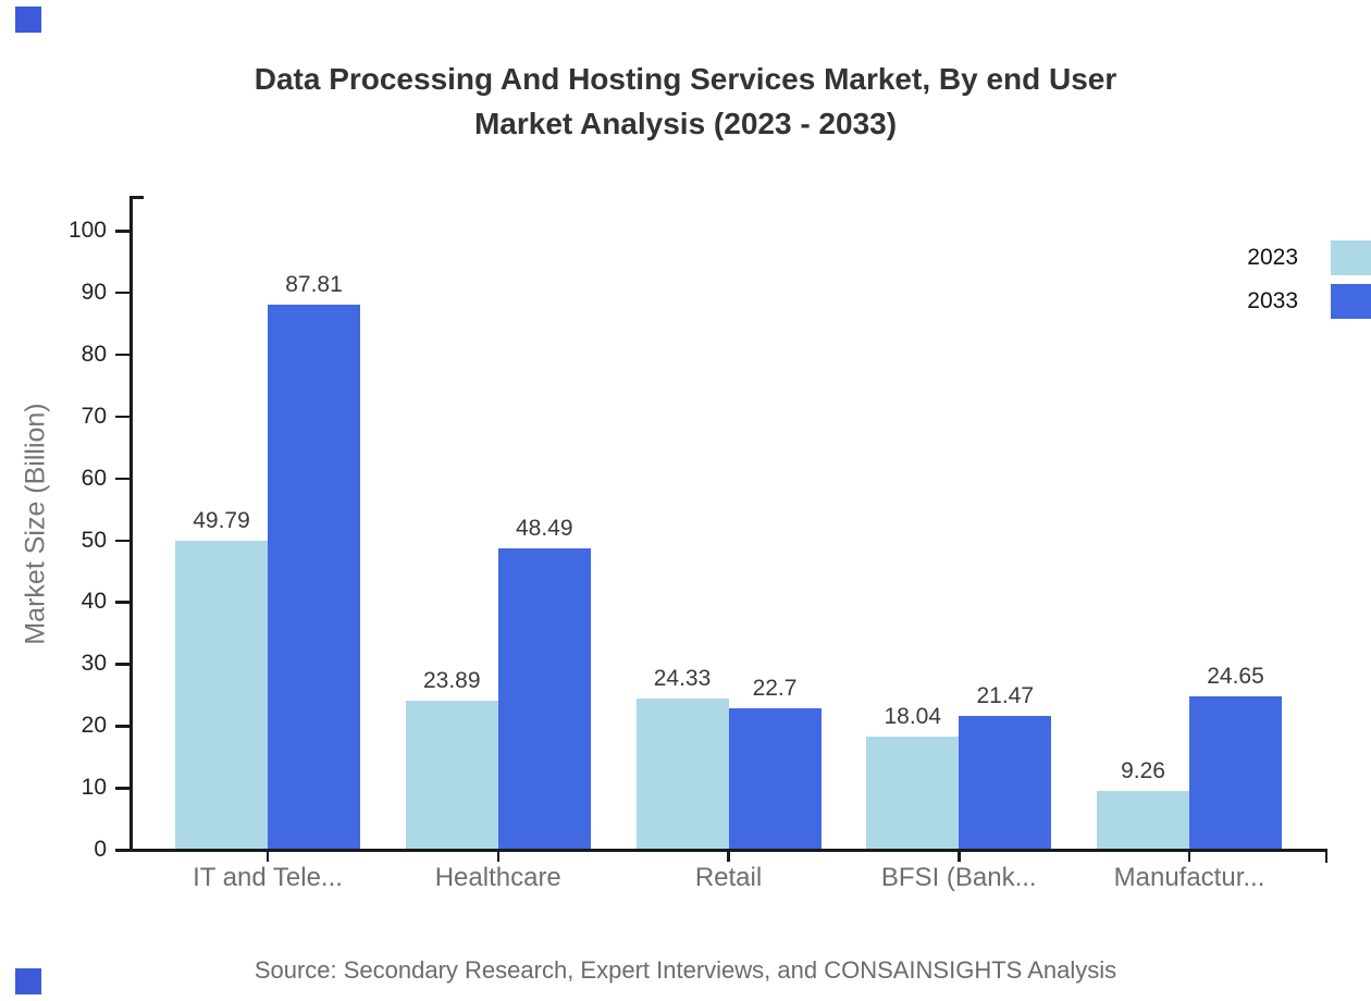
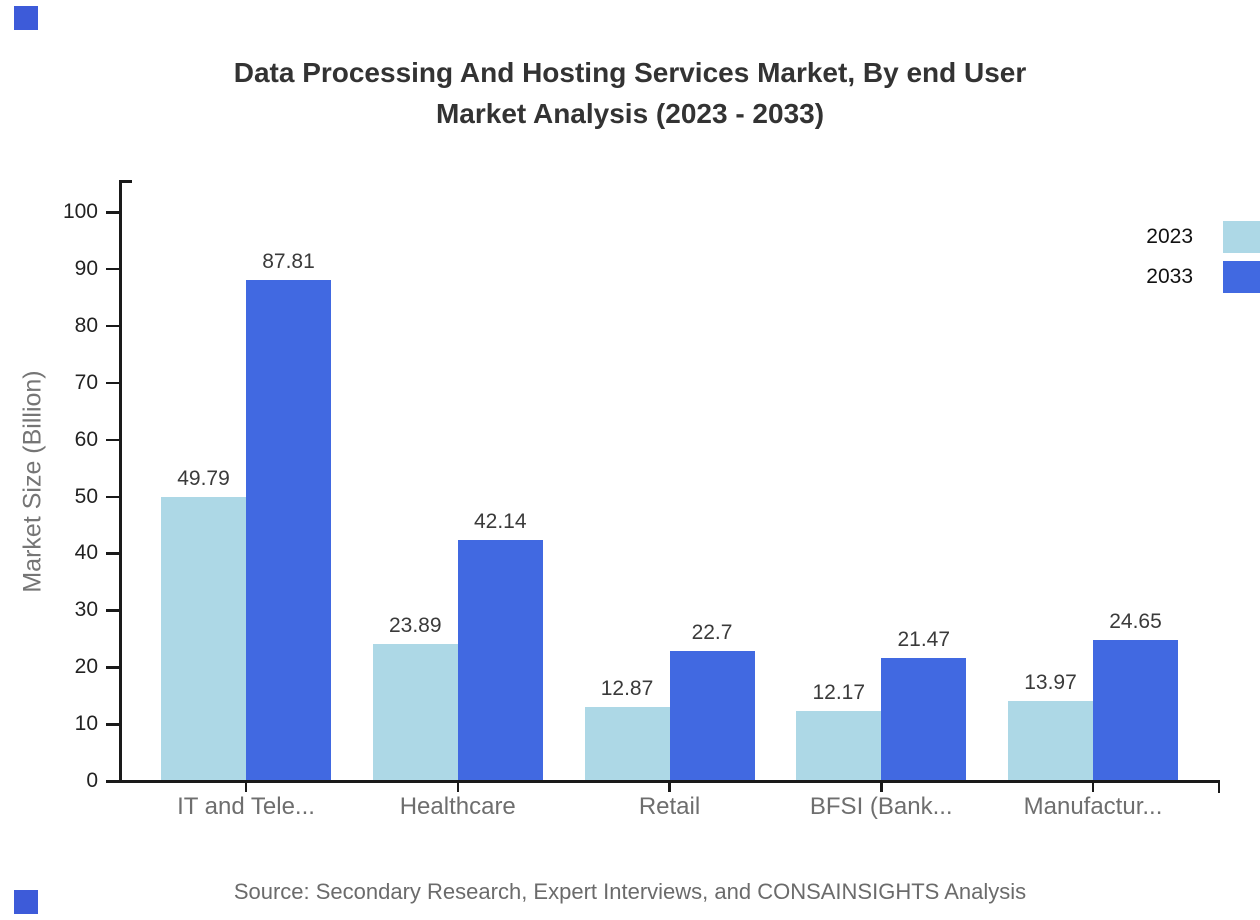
2033/Healthcare: 48.49 -> 42.14
2023/Retail: 24.33 -> 12.87
2023/BFSI (Bank...: 18.04 -> 12.17
2023/Manufactur...: 9.26 -> 13.97
